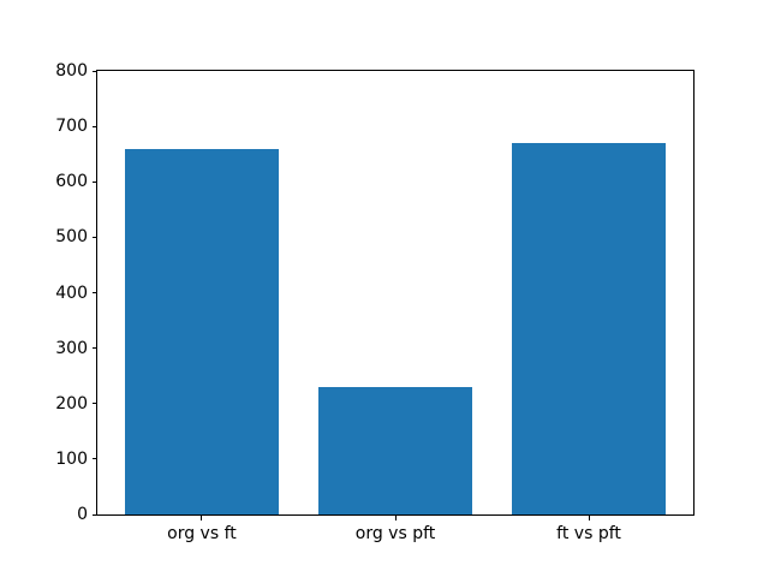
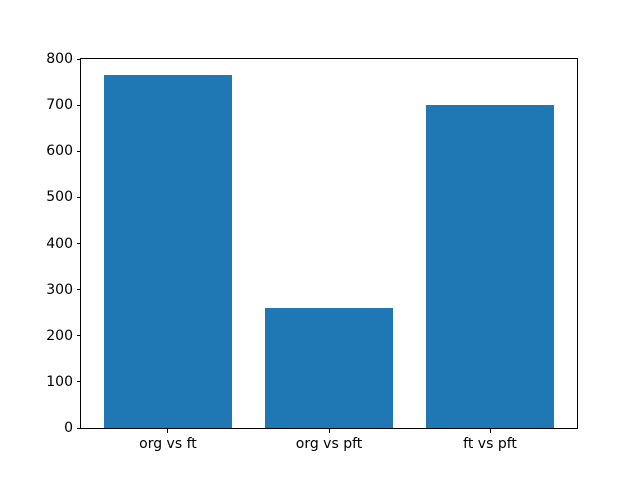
org vs ft: 660 -> 760
org vs pft: 230 -> 260
ft vs pft: 670 -> 700
